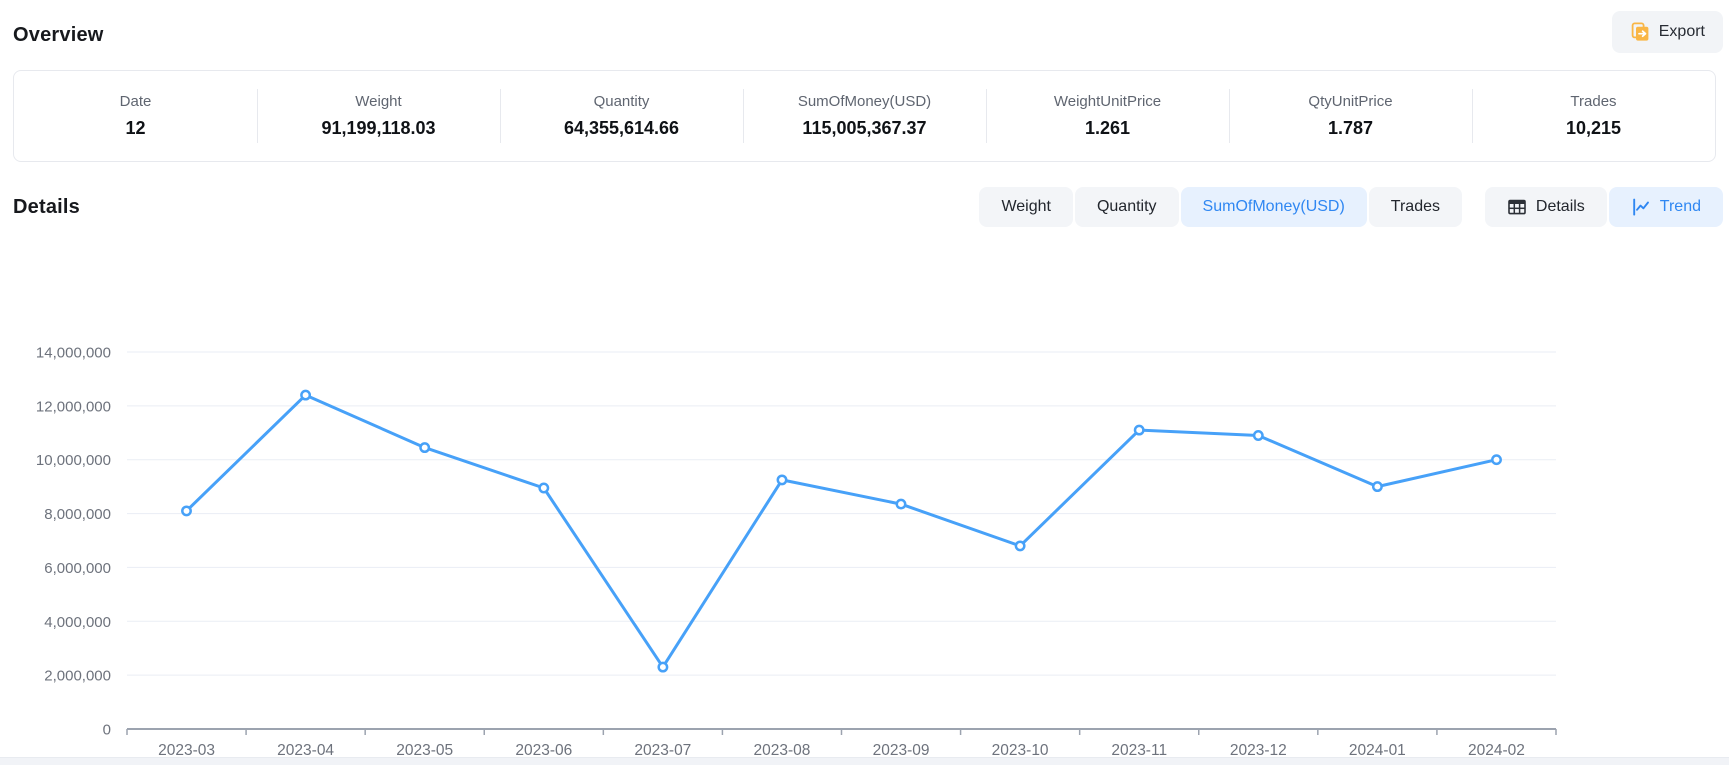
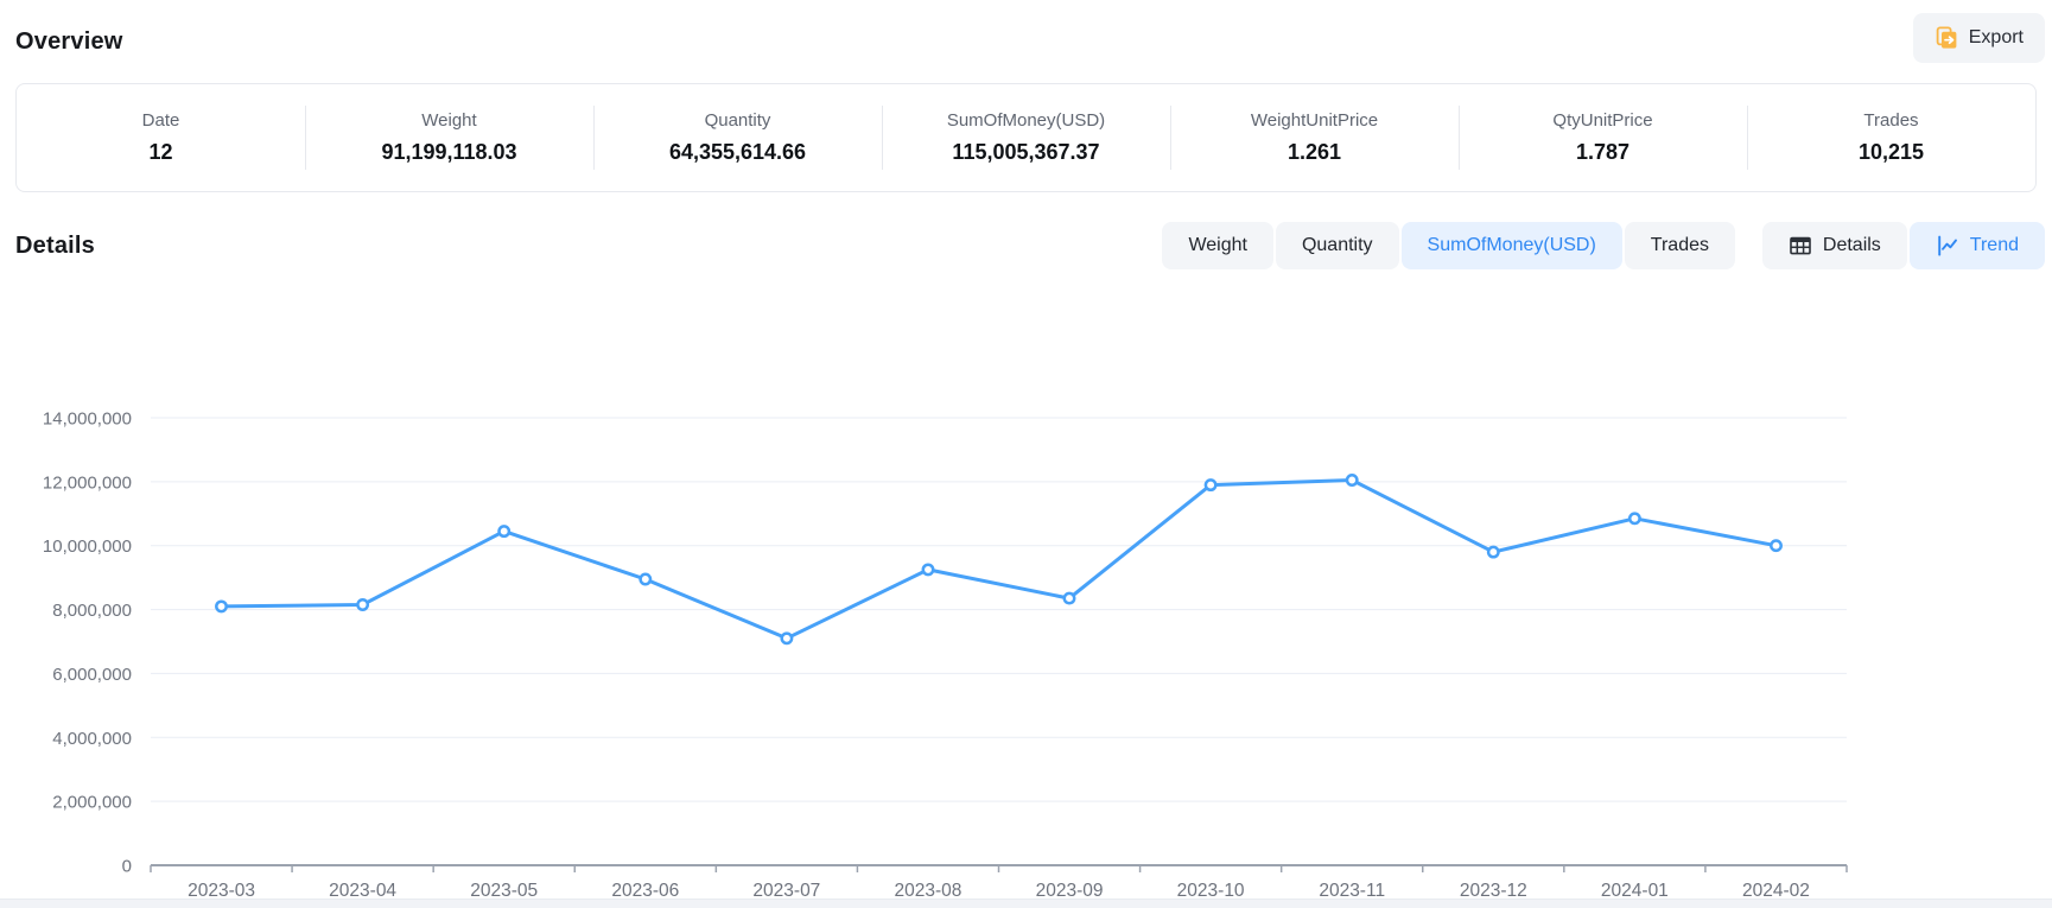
2023-04: 12400000 -> 8200000
2023-07: 2300000 -> 7100000
2023-10: 6800000 -> 11900000
2023-11: 11100000 -> 12000000
2023-12: 10900000 -> 9800000
2024-01: 9000000 -> 10800000
